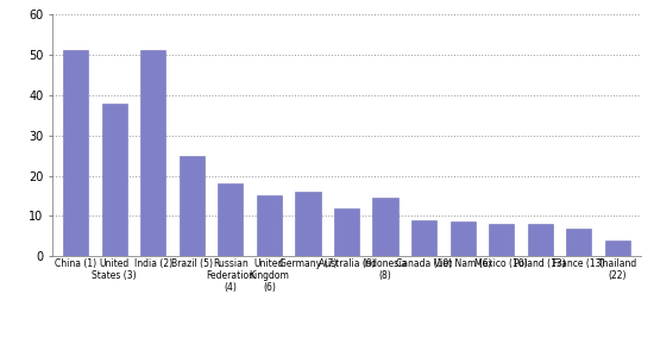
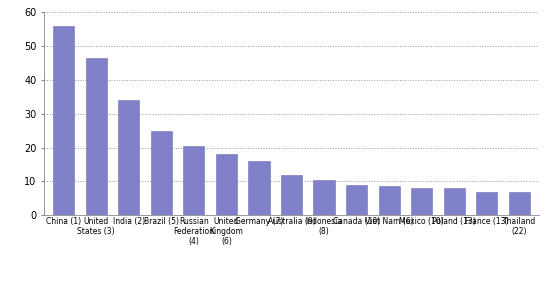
China (1): 51.0 -> 56.0
United States (3): 38.0 -> 46.5
India (2): 51.0 -> 34.0
Russian Federation (4): 18.0 -> 20.5
United Kingdom (6): 15.0 -> 18.0
Indonesia (8): 14.5 -> 10.5
Thailand (22): 4.0 -> 7.0
